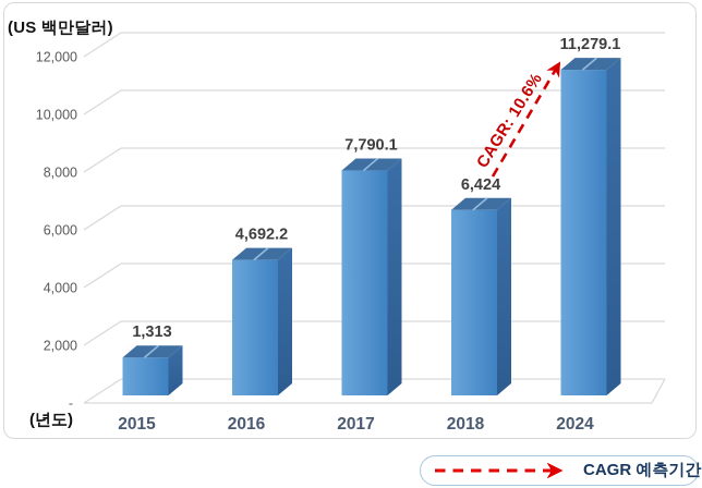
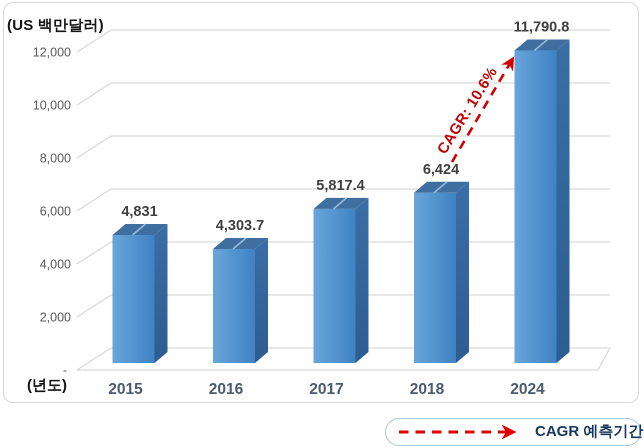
2015: 1,313 -> 4,831
2016: 4,692.2 -> 4,303.7
2017: 7,790.1 -> 5,817.4
2024: 11,279.1 -> 11,790.8
